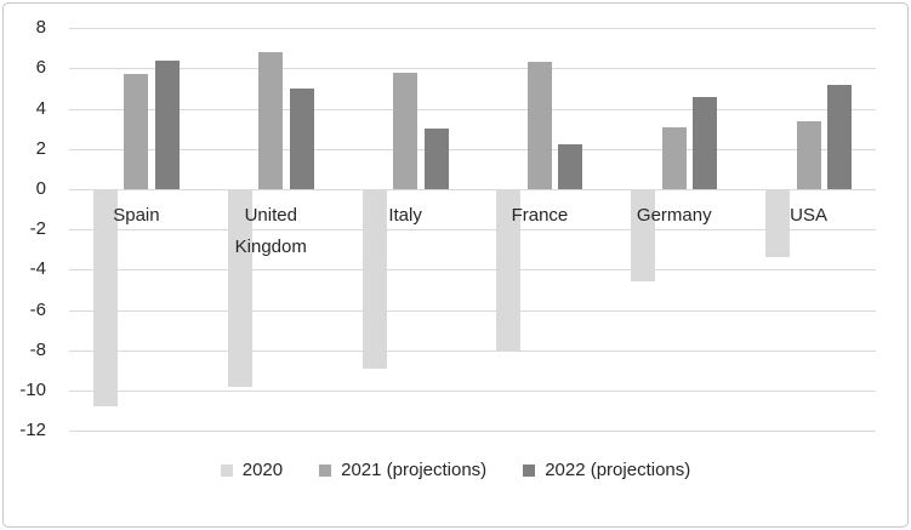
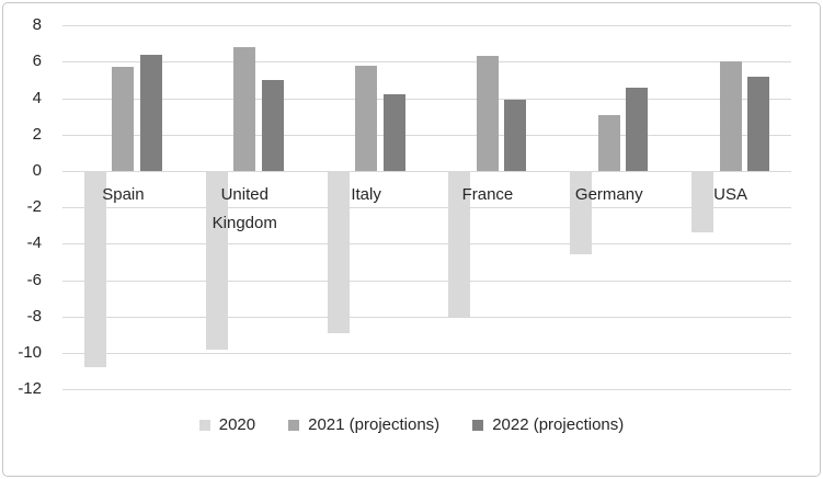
2022 (projections)/Italy: 3.0 -> 4.2
2022 (projections)/France: 2.2 -> 3.9
2021 (projections)/USA: 3.4 -> 6.0
